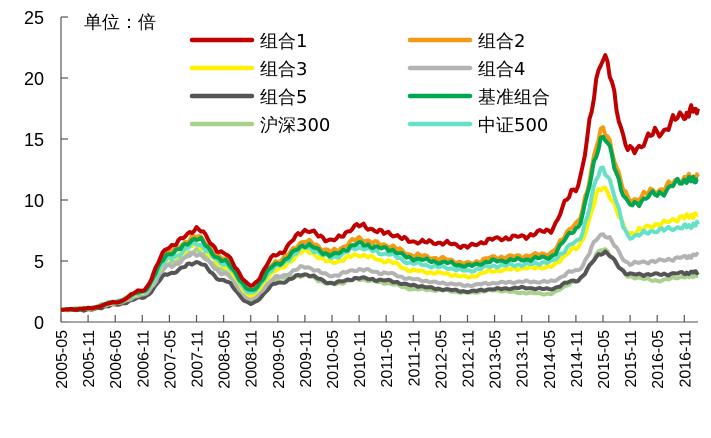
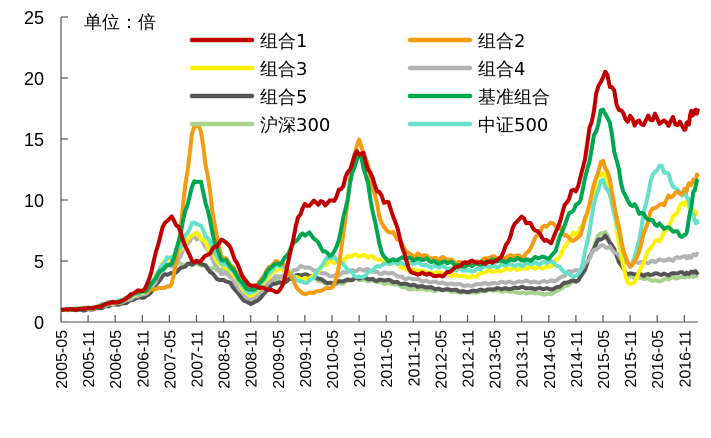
组合1/2007-05: 6.2 -> 8.6
组合2/2007-05: 5.8 -> 2.9
基准组合/2007-05: 5.6 -> 4.7
组合1/2007-11: 7.6 -> 4.9
组合2/2007-11: 7.0 -> 16.1
组合3/2007-11: 6.3 -> 7.2
组合4/2007-11: 5.6 -> 7.0
基准组合/2007-11: 6.8 -> 11.6
沪深300/2007-11: 5.8 -> 4.7
中证500/2007-11: 6.4 -> 8.1
组合1/2008-05: 5.6 -> 6.6
组合1/2009-05: 5.6 -> 2.5
组合1/2009-11: 7.5 -> 9.6
组合2/2009-11: 6.6 -> 2.3
组合3/2009-11: 5.8 -> 3.5
基准组合/2009-11: 6.3 -> 7.3
中证500/2009-11: 6.1 -> 3.2
组合1/2010-05: 6.7 -> 9.9
组合2/2010-05: 5.8 -> 2.8
组合1/2010-11: 7.9 -> 13.8
组合2/2010-11: 6.8 -> 14.6
基准组合/2010-11: 6.4 -> 13.4
中证500/2010-11: 6.1 -> 3.7
组合1/2011-05: 7.3 -> 9.8
组合2/2011-05: 6.3 -> 7.6
基准组合/2011-05: 6.0 -> 5.1
中证500/2011-05: 5.6 -> 4.8
组合1/2011-11: 6.6 -> 4.0
组合1/2012-05: 6.5 -> 3.8
组合1/2012-11: 6.2 -> 4.9
组合1/2013-05: 6.8 -> 4.9
组合1/2013-11: 7.0 -> 8.5
组合1/2014-05: 7.5 -> 6.6
组合2/2014-05: 5.6 -> 8.1
组合2/2014-11: 8.0 -> 6.7
组合3/2014-11: 6.0 -> 7.2
基准组合/2014-11: 7.6 -> 9.5
中证500/2014-11: 6.5 -> 3.7
组合1/2015-05: 21.5 -> 20.1
组合2/2015-05: 15.6 -> 12.9
组合3/2015-05: 11.0 -> 12.2
组合4/2015-05: 7.2 -> 6.3
组合5/2015-05: 5.7 -> 7.0
基准组合/2015-05: 15.0 -> 17.2
沪深300/2015-05: 5.9 -> 7.3
中证500/2015-05: 12.5 -> 11.5
组合1/2015-11: 14.0 -> 16.4
组合2/2015-11: 10.0 -> 4.6
组合3/2015-11: 7.3 -> 3.1
中证500/2015-11: 7.0 -> 4.7
组合1/2016-05: 15.5 -> 16.6
组合2/2016-05: 10.8 -> 9.6
组合3/2016-05: 8.0 -> 6.7
基准组合/2016-05: 10.5 -> 8.0
中证500/2016-05: 7.5 -> 12.7
组合1/2016-11: 17.0 -> 16.1
组合2/2016-11: 11.8 -> 10.8
组合3/2016-11: 8.6 -> 9.7
基准组合/2016-11: 11.6 -> 7.1
中证500/2016-11: 7.8 -> 10.5
